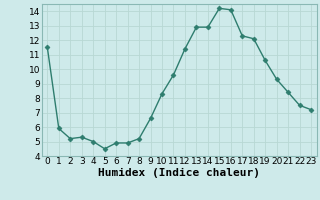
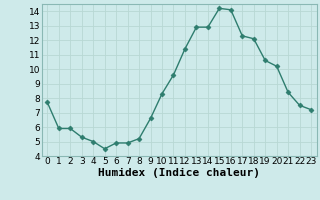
0: 11.5 -> 7.7
2: 5.2 -> 5.9
20: 9.3 -> 10.2
